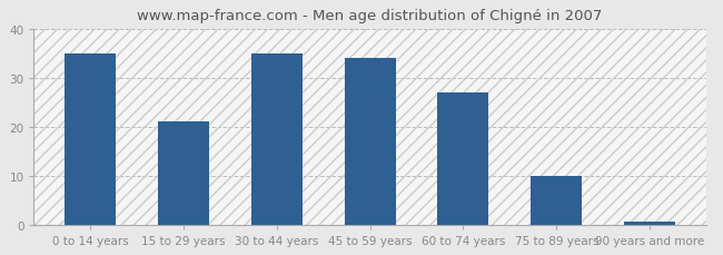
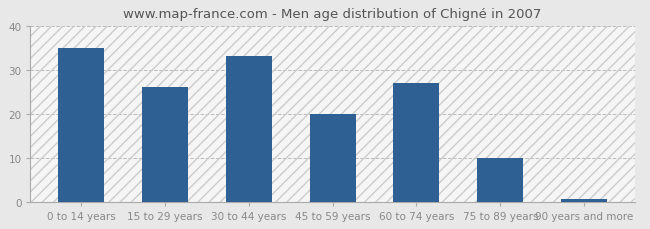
15 to 29 years: 21.0 -> 26.0
30 to 44 years: 35.0 -> 33.0
45 to 59 years: 34.0 -> 20.0
